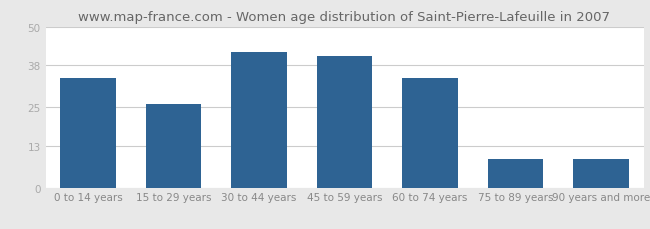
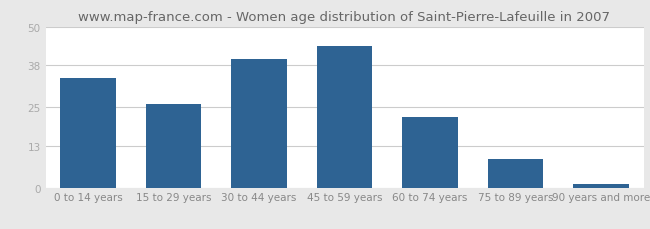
30 to 44 years: 42 -> 40
45 to 59 years: 41 -> 44
60 to 74 years: 34 -> 22
90 years and more: 9 -> 1
